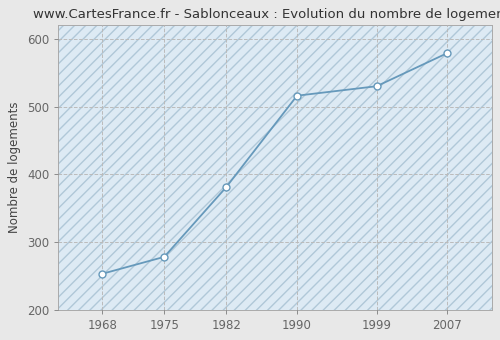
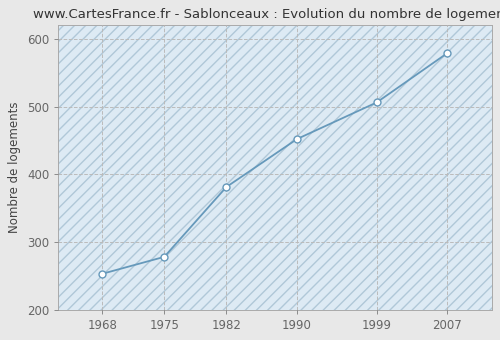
1990: 516 -> 452
1999: 530 -> 506
